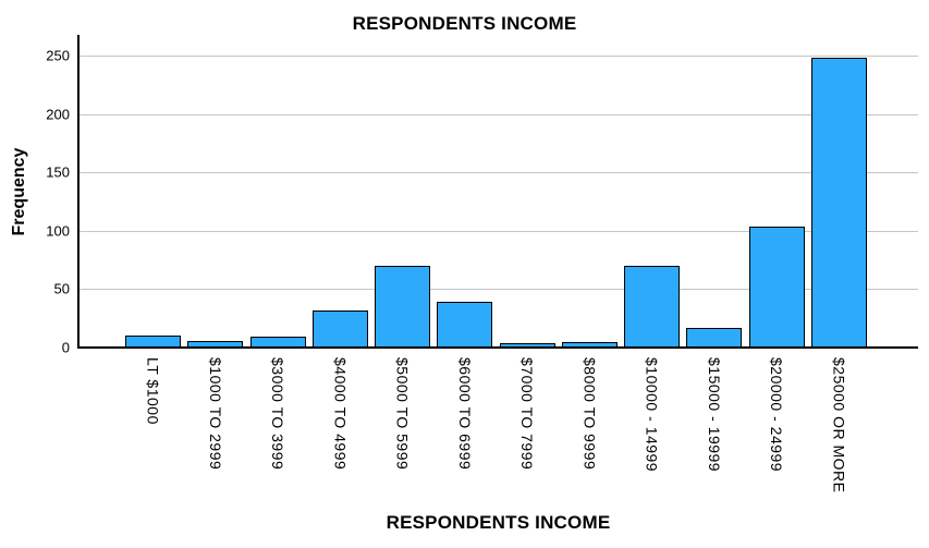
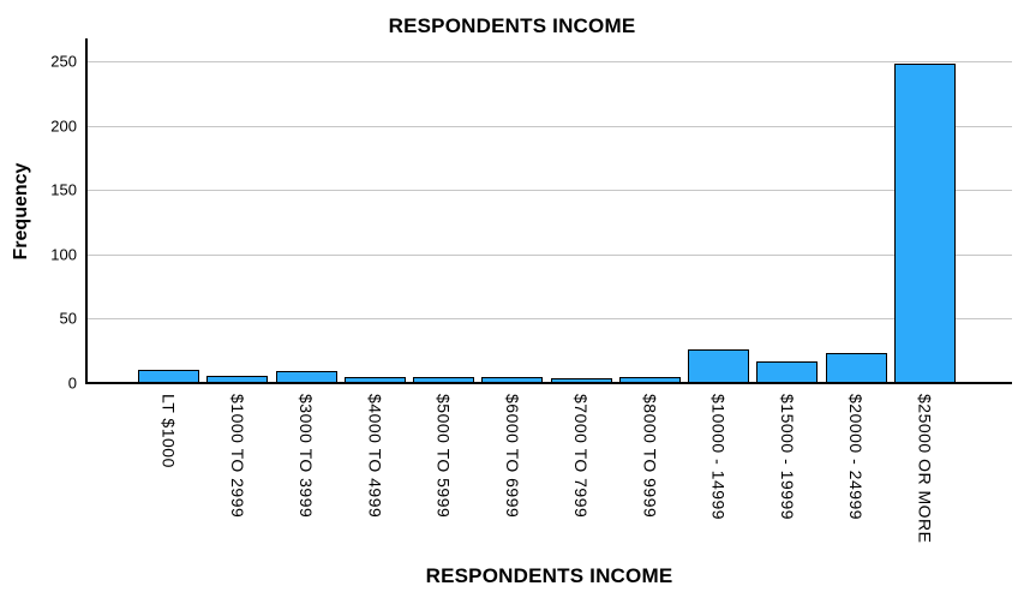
$4000 TO 4999: 32 -> 5
$5000 TO 5999: 70 -> 5
$6000 TO 6999: 39 -> 5
$10000 - 14999: 70 -> 26
$20000 - 24999: 104 -> 23
